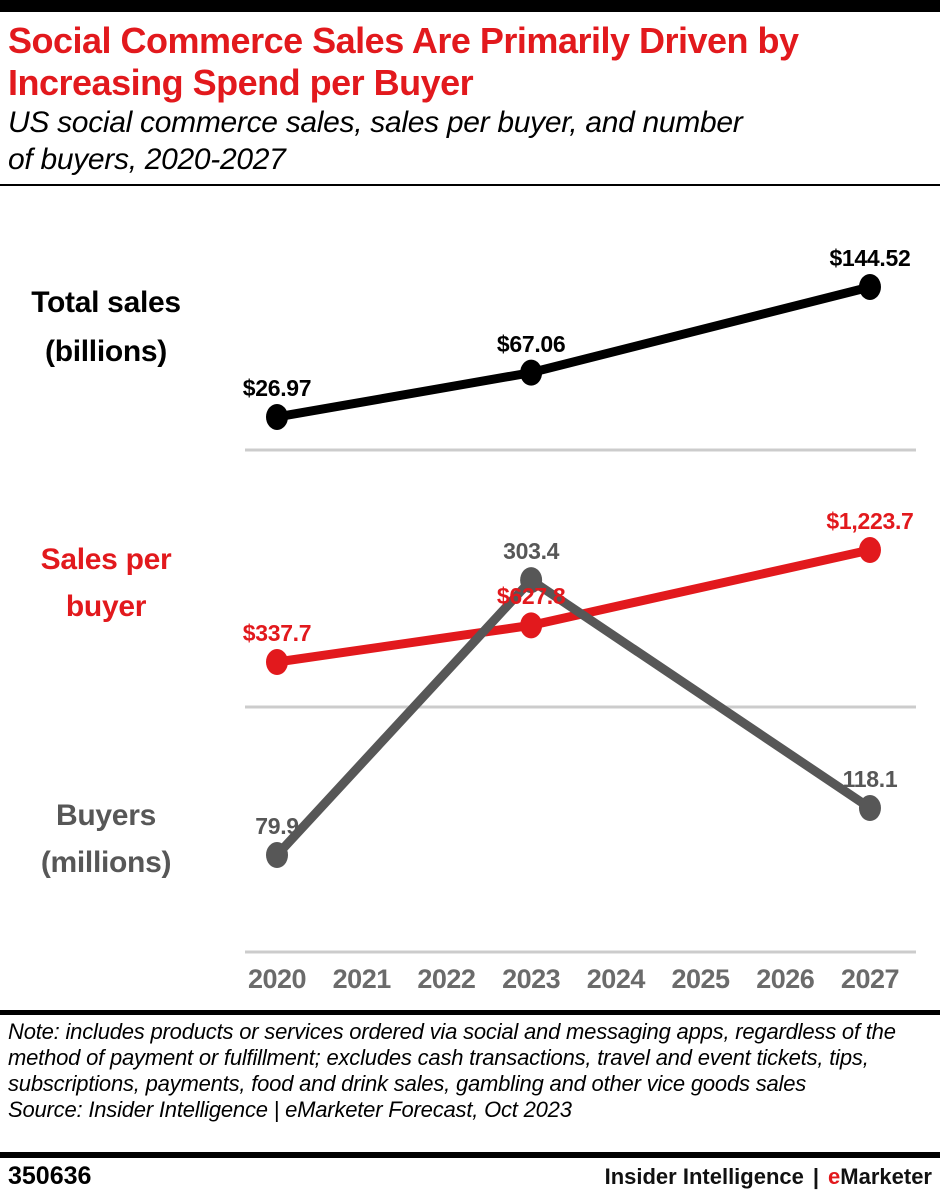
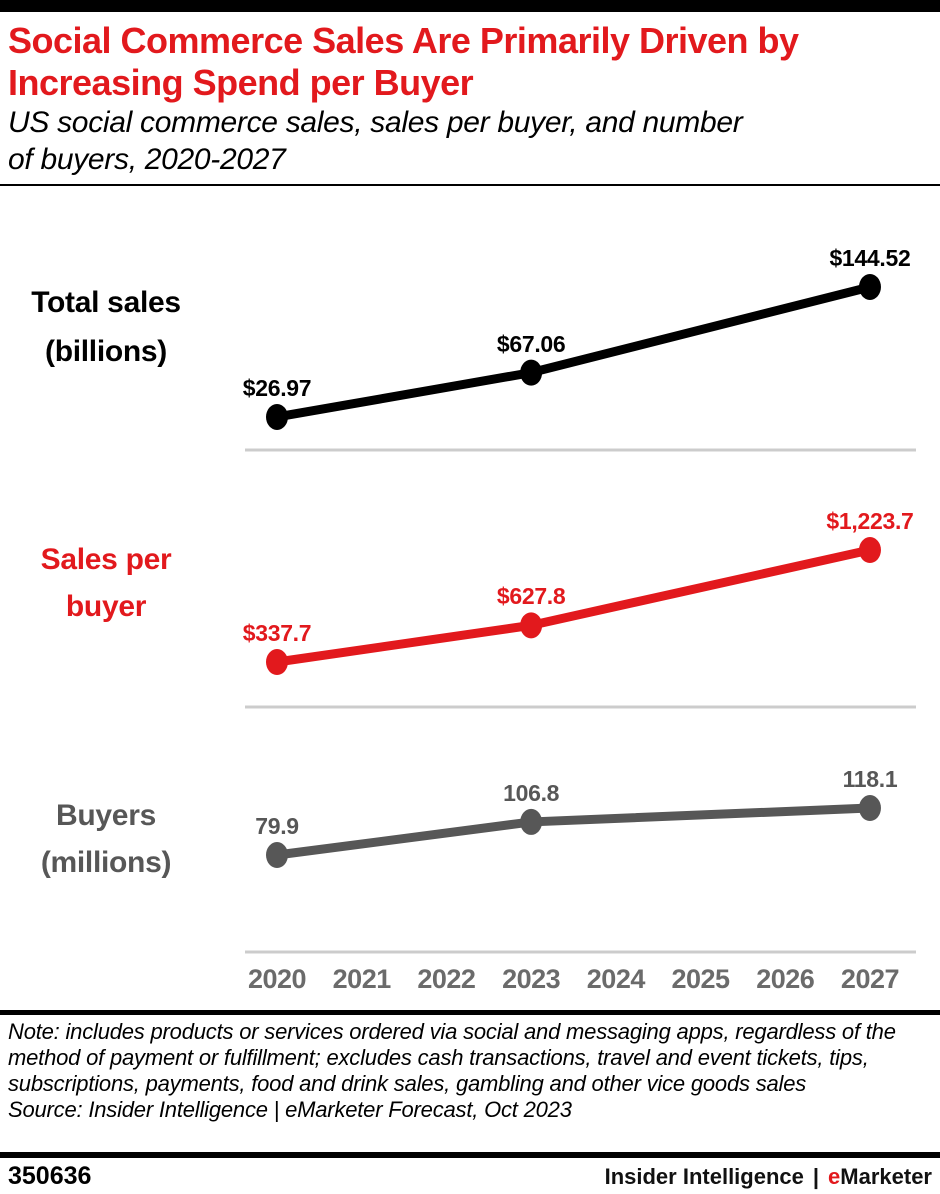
Buyers (millions)/2023: 303.4 -> 106.8
